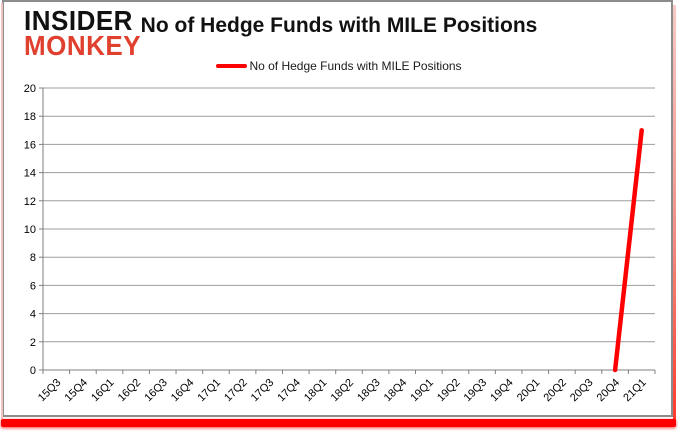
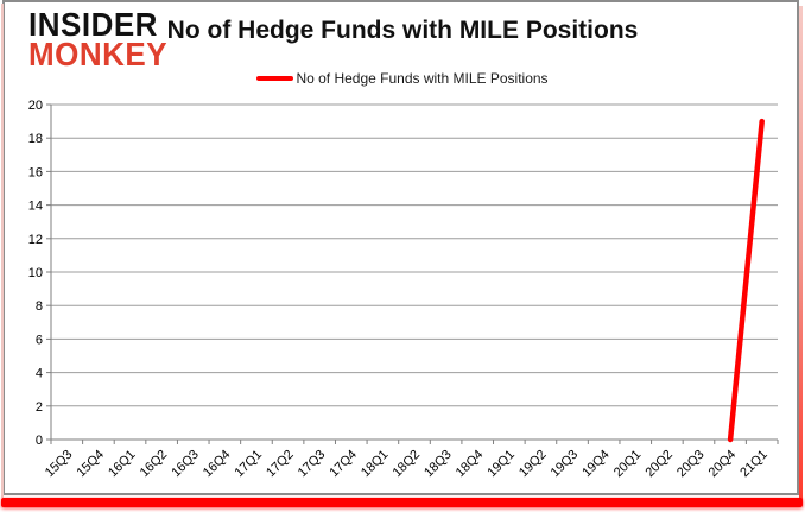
21Q1: 17 -> 19
